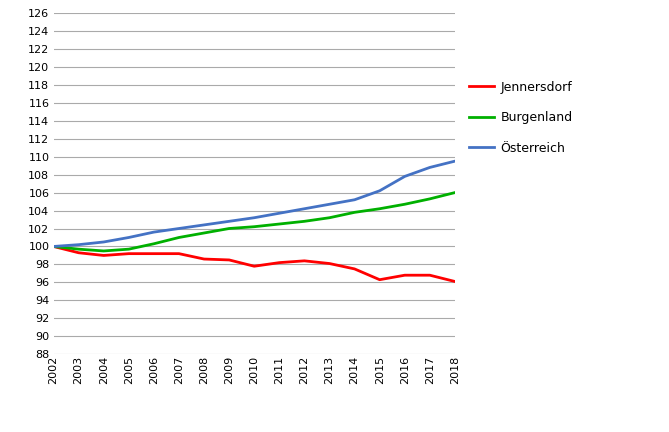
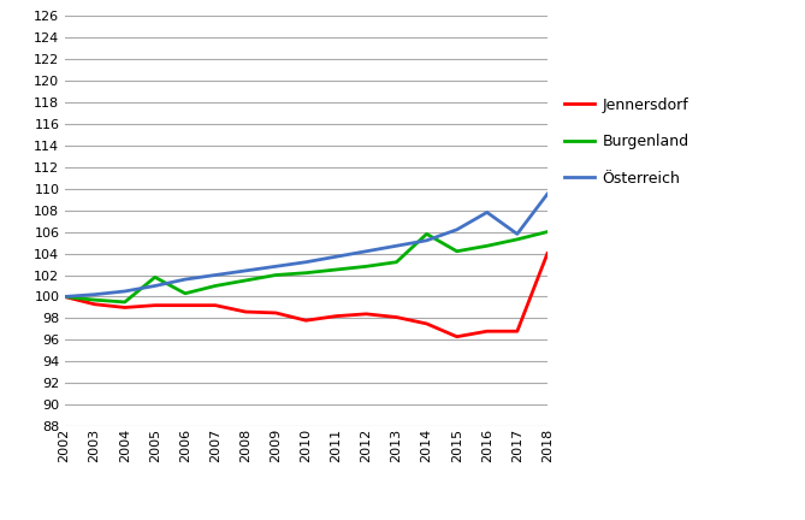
Burgenland/2005: 99.7 -> 101.8
Burgenland/2014: 103.8 -> 105.8
Österreich/2017: 108.8 -> 105.8
Jennersdorf/2018: 96.1 -> 104.0
